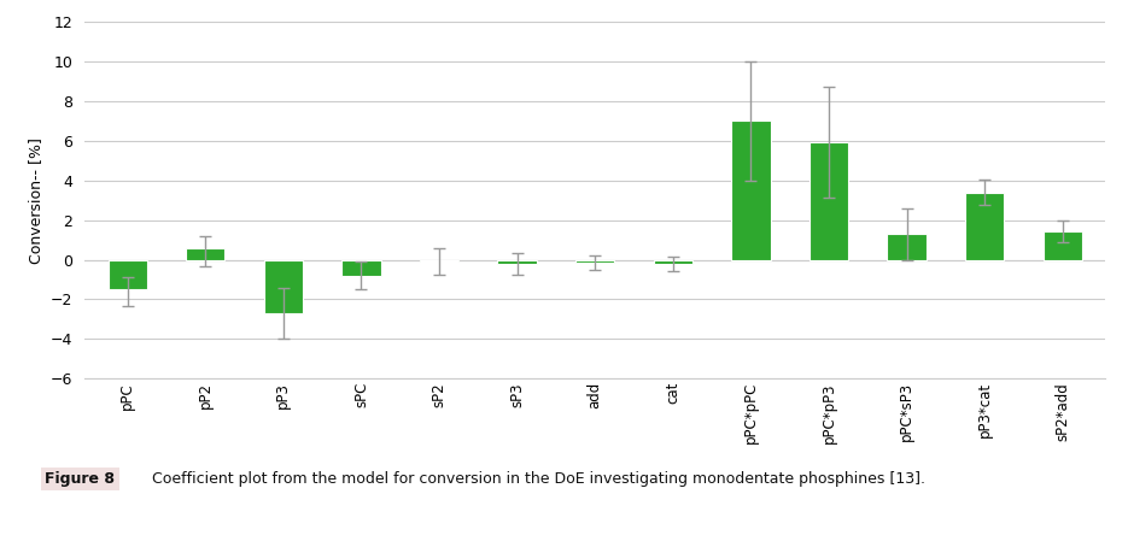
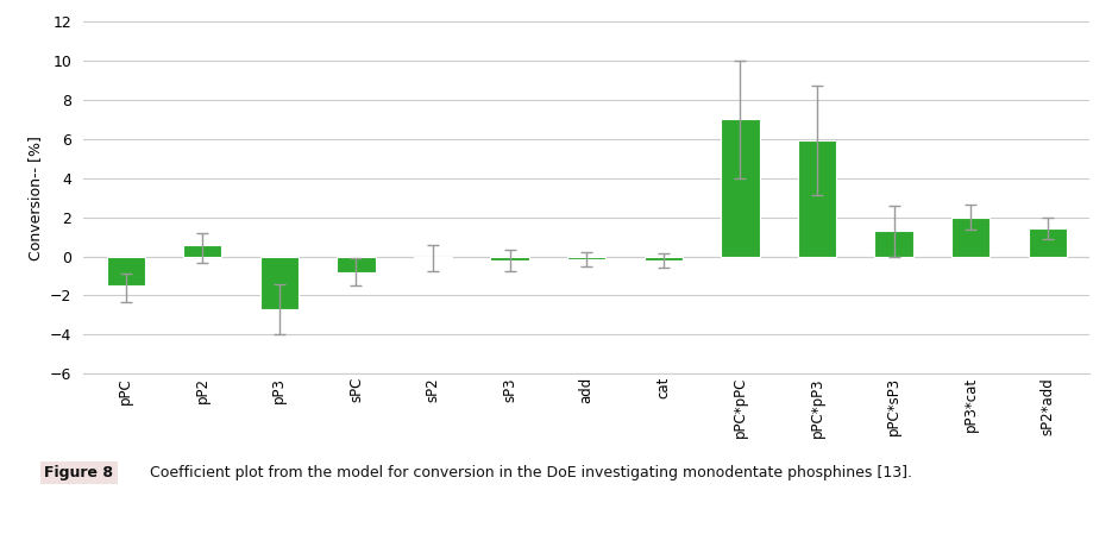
pP3*cat: 3.4 -> 2.0
